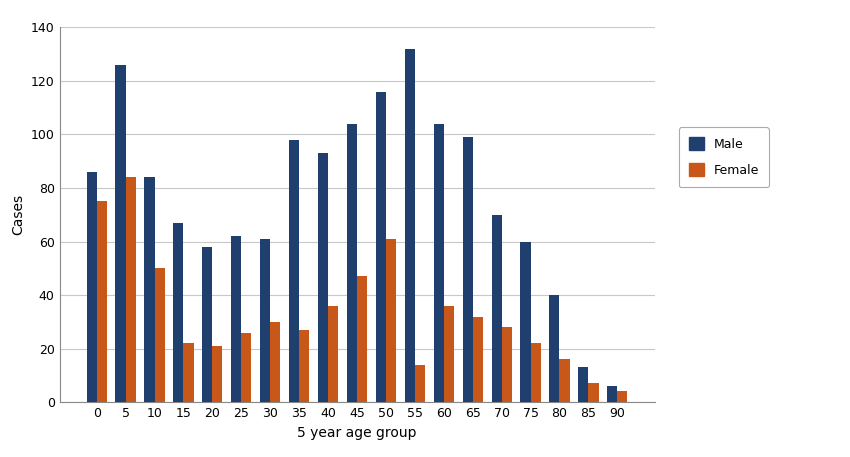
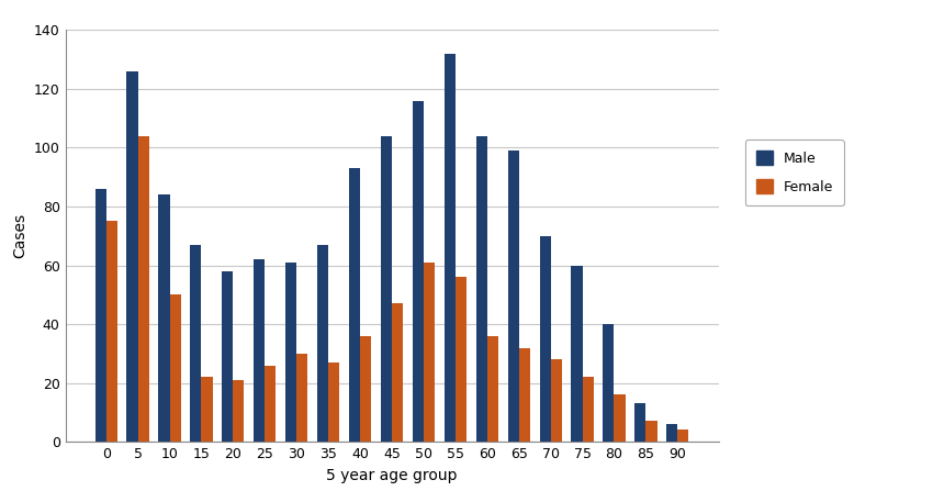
Female/5: 84 -> 104
Male/35: 98 -> 67
Female/55: 14 -> 56
